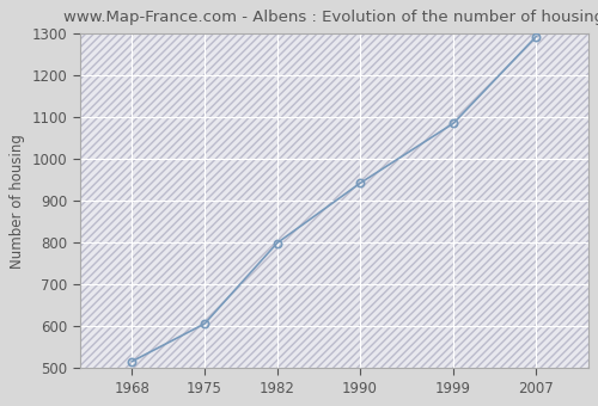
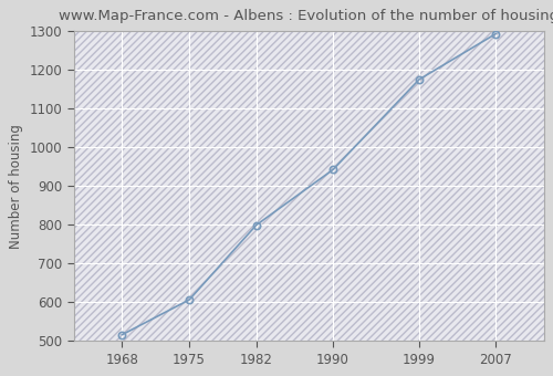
1999: 1085 -> 1175
